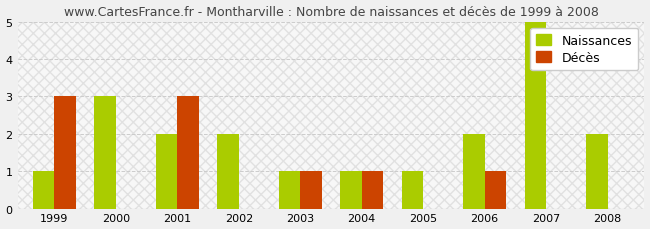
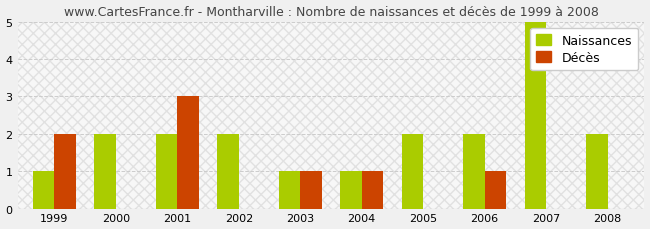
Décès/1999: 3 -> 2
Naissances/2000: 3 -> 2
Naissances/2005: 1 -> 2
